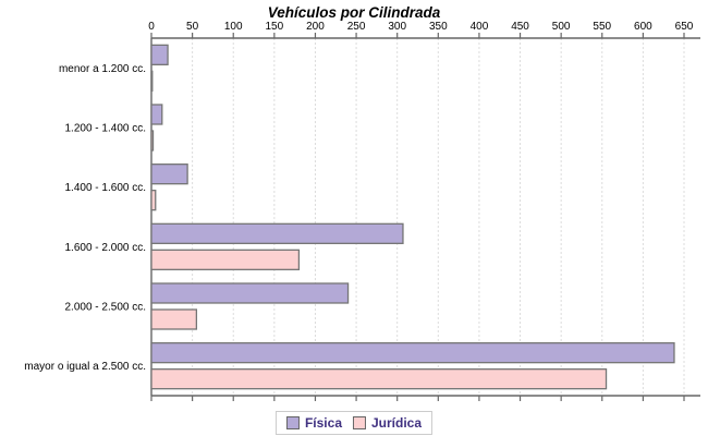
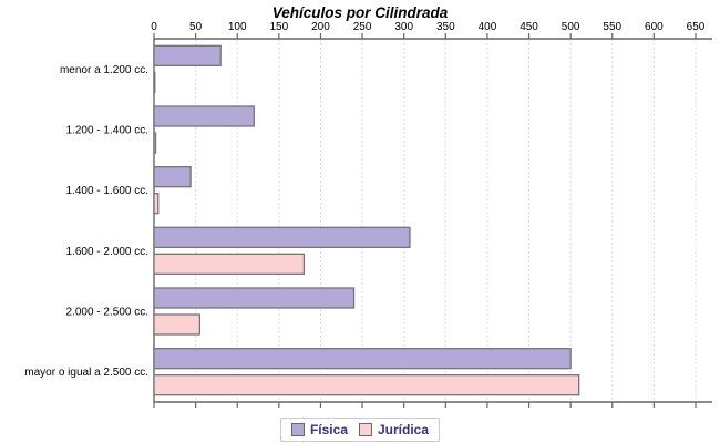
Física/menor a 1.200 cc.: 20 -> 80
Física/1.200 - 1.400 cc.: 10 -> 120
Física/mayor o igual a 2.500 cc.: 640 -> 500
Jurídica/mayor o igual a 2.500 cc.: 560 -> 510
